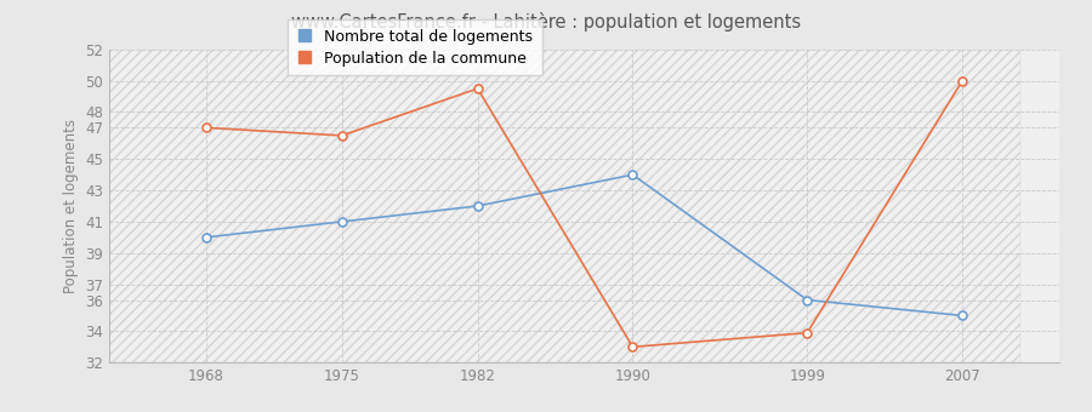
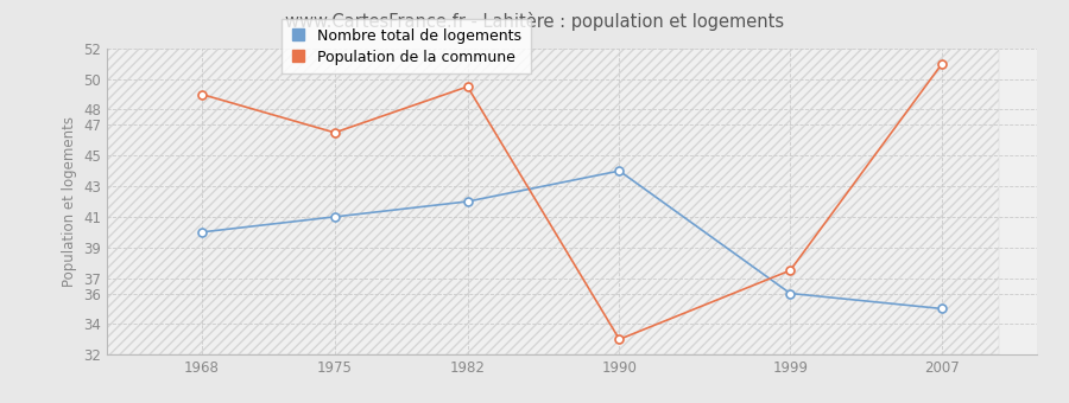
Population de la commune/1968: 47.0 -> 49.0
Population de la commune/1999: 33.9 -> 37.5
Population de la commune/2007: 50.0 -> 51.0
